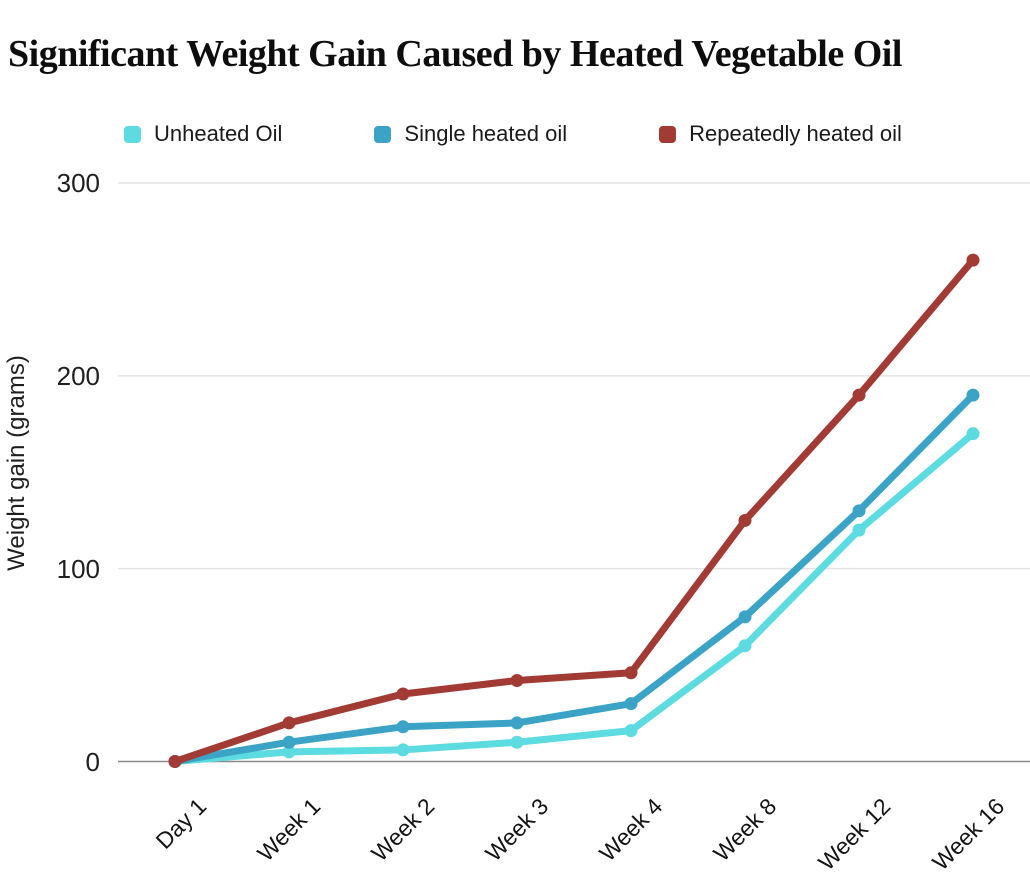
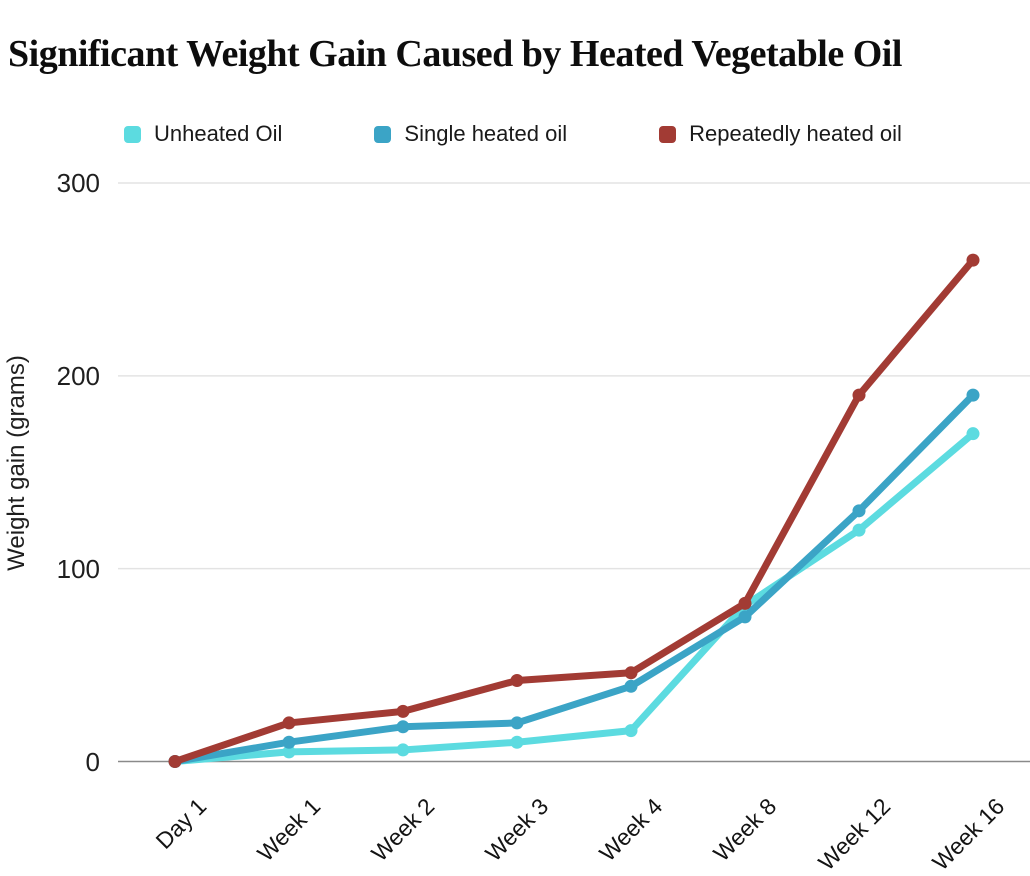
Repeatedly heated oil/Week 2: 35 -> 26
Single heated oil/Week 4: 30 -> 39
Unheated Oil/Week 8: 60 -> 81
Repeatedly heated oil/Week 8: 125 -> 82
